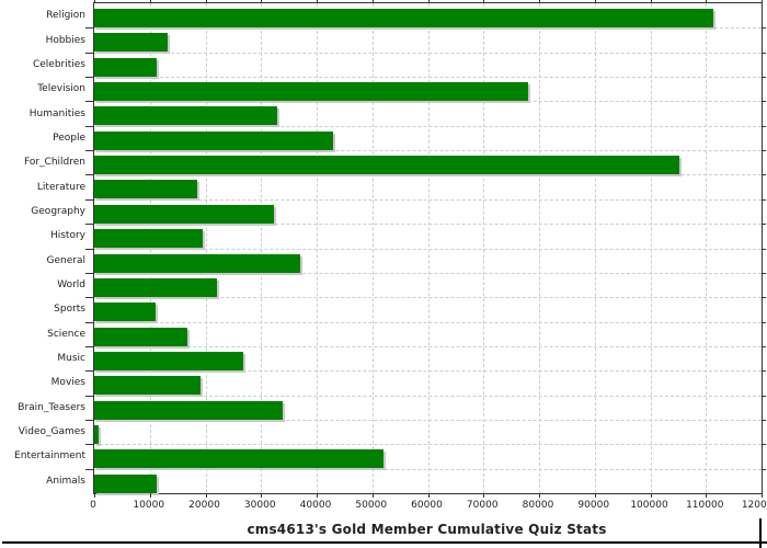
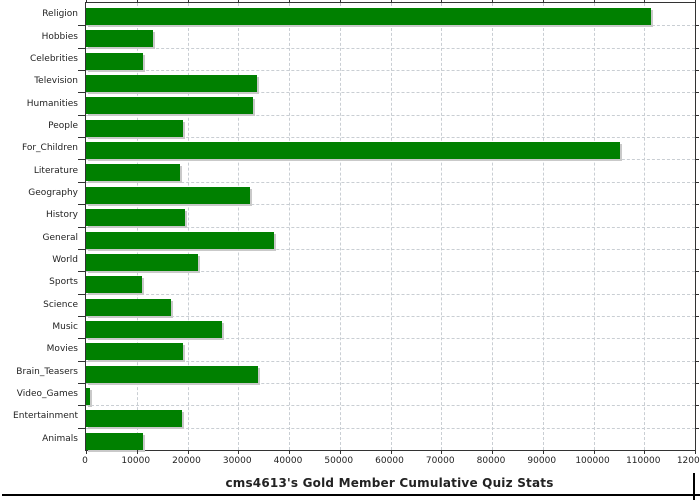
Television: 78000 -> 34000
People: 43000 -> 19000
Entertainment: 52000 -> 19000
